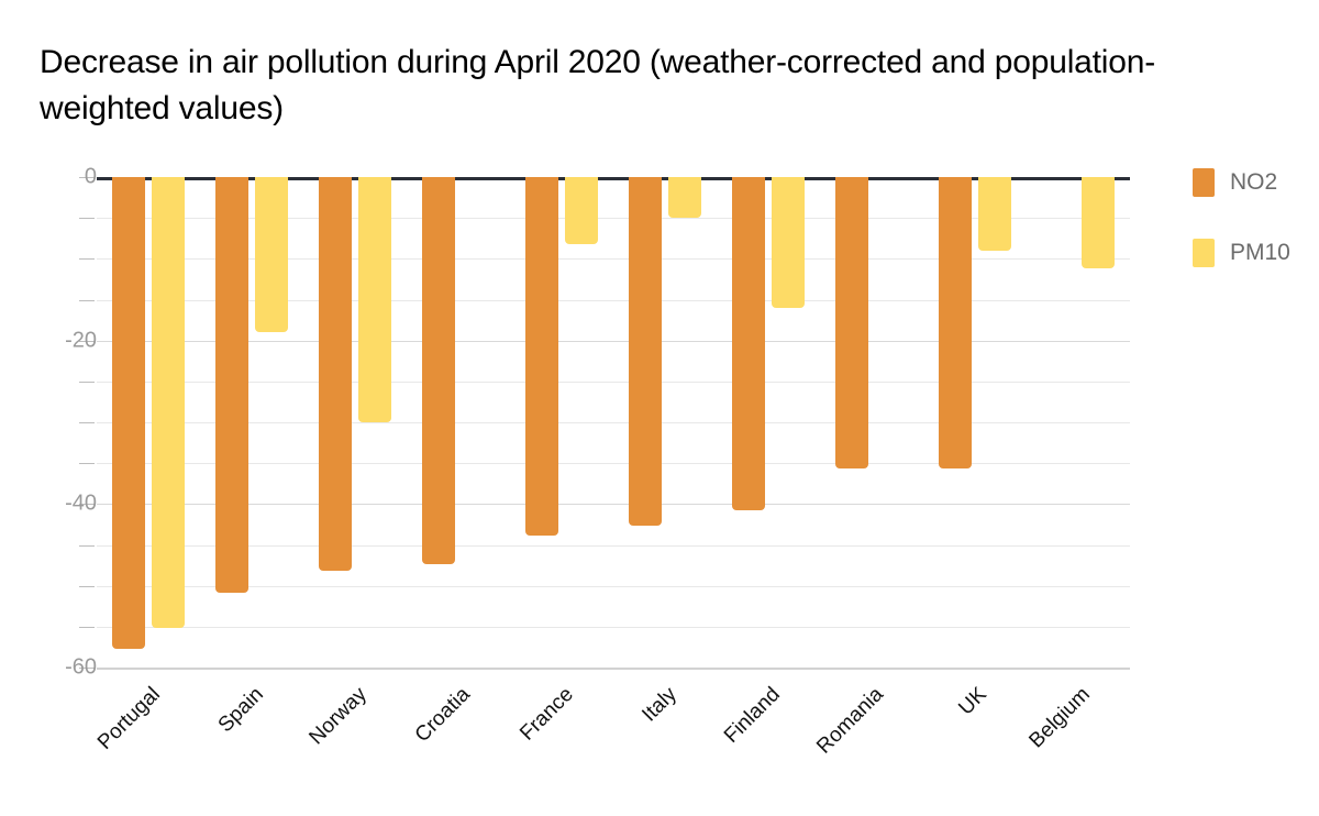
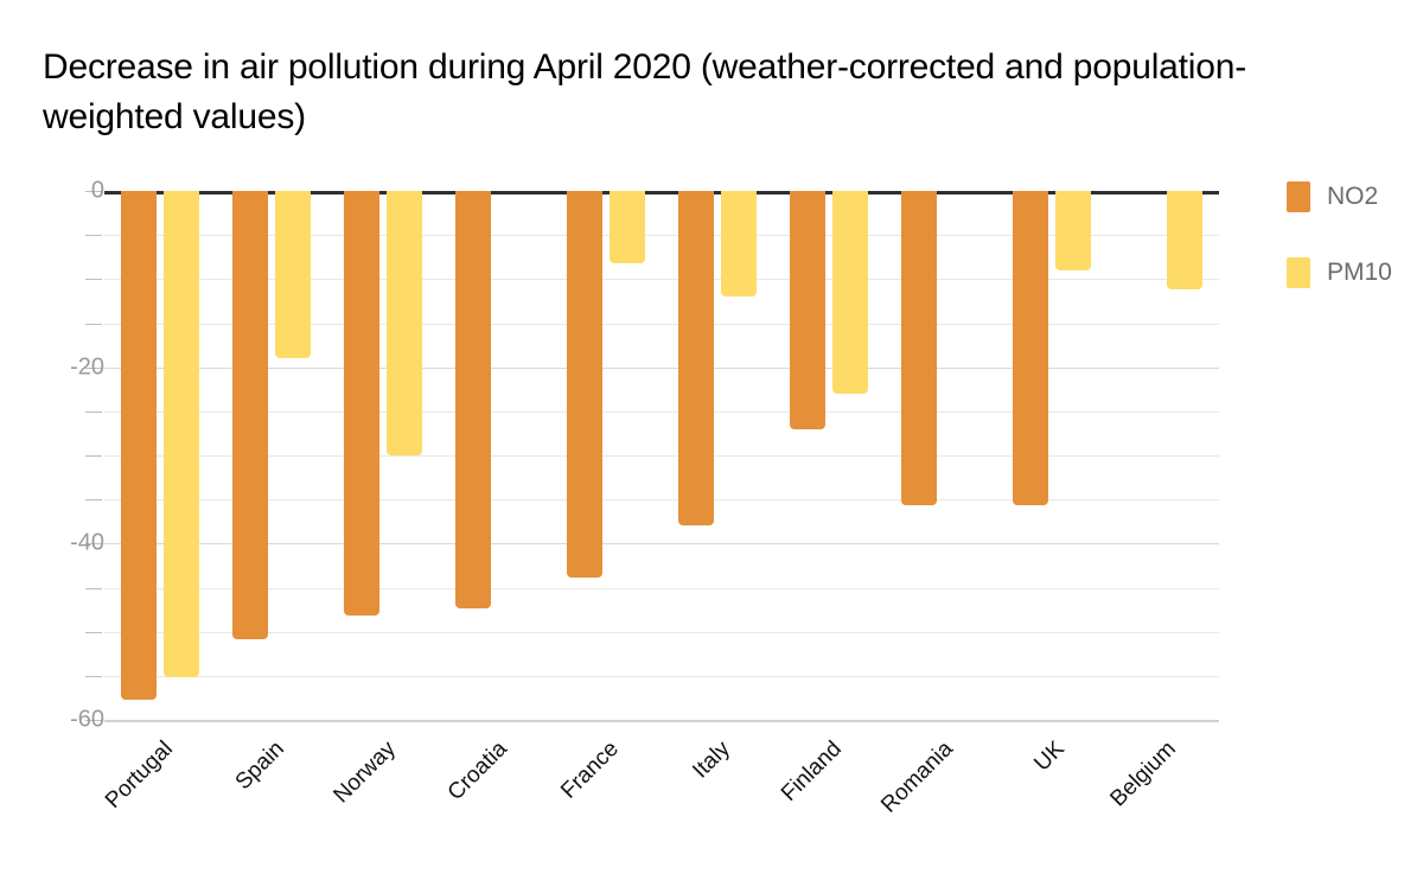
NO2/Italy: -43 -> -38
PM10/Italy: -5 -> -12
NO2/Finland: -41 -> -27
PM10/Finland: -16 -> -23
